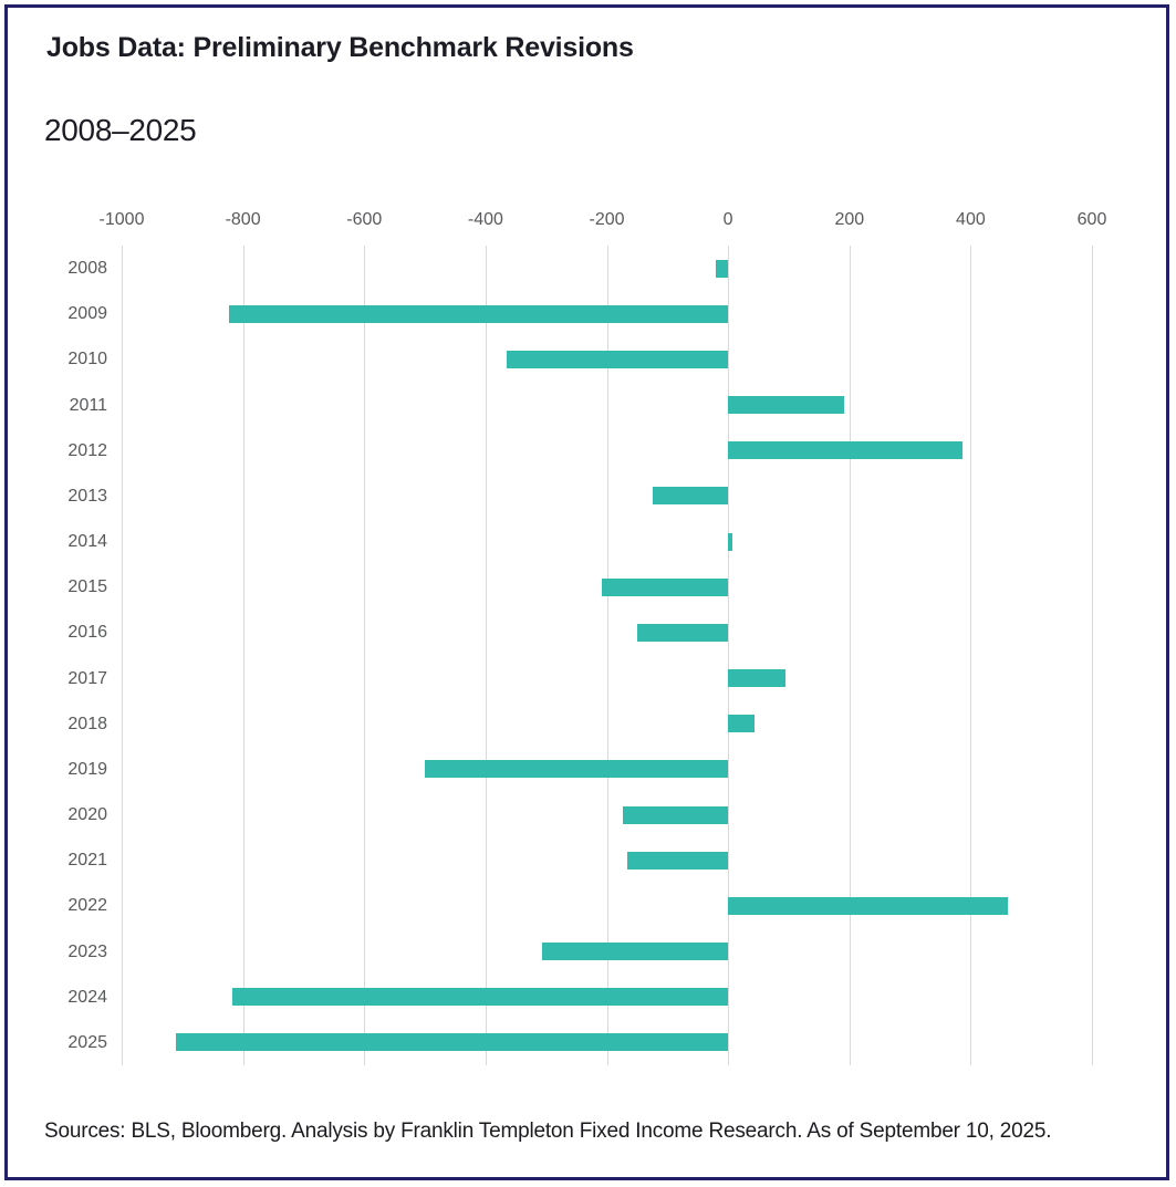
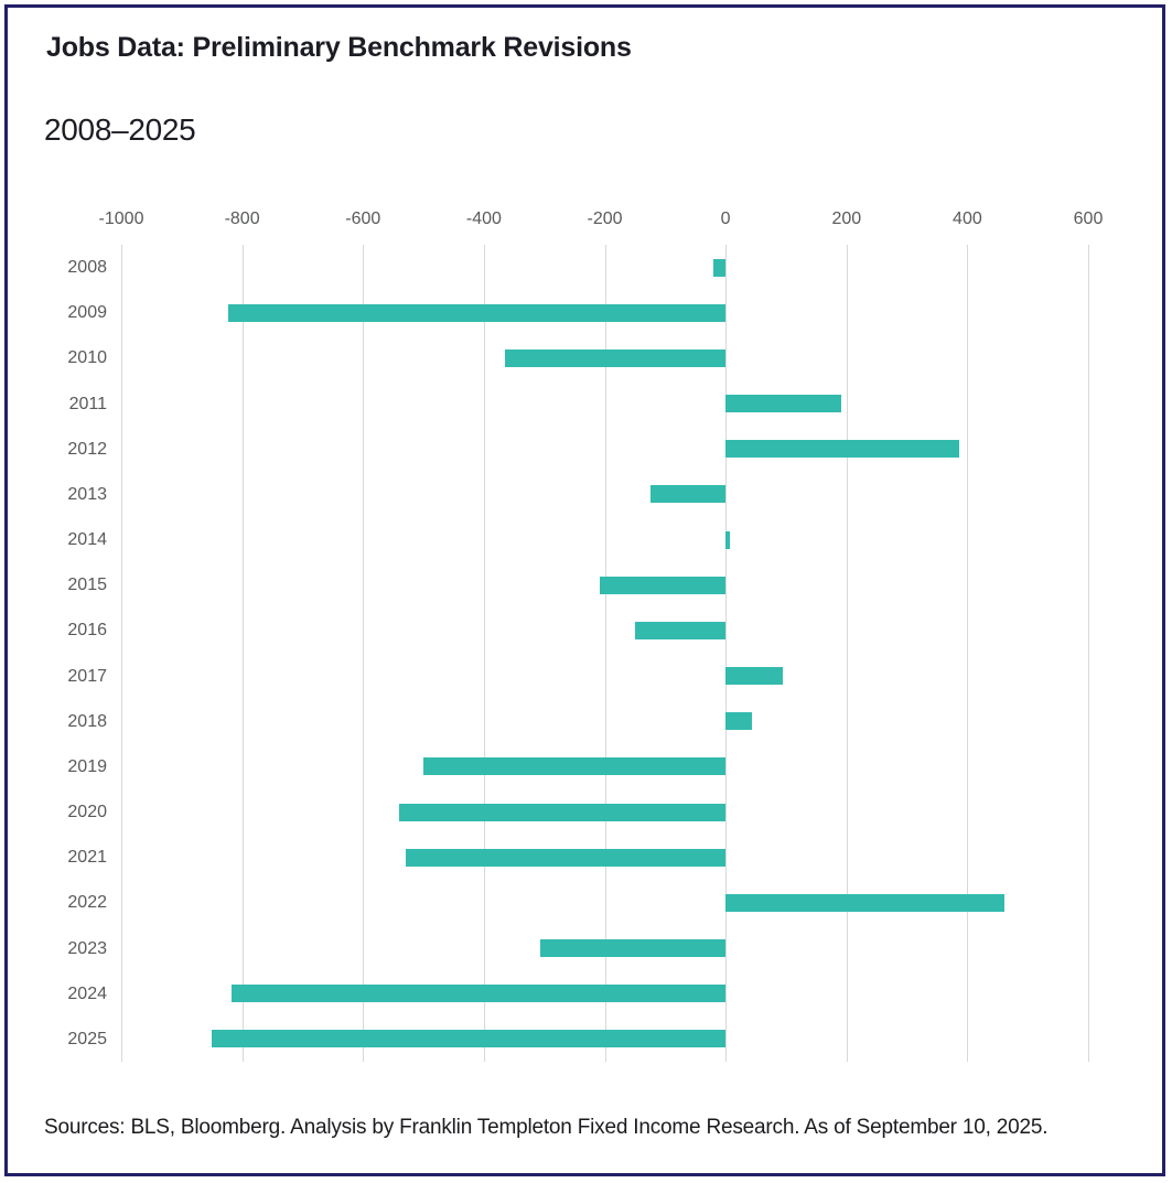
2020: -170 -> -540
2021: -170 -> -530
2025: -910 -> -850
